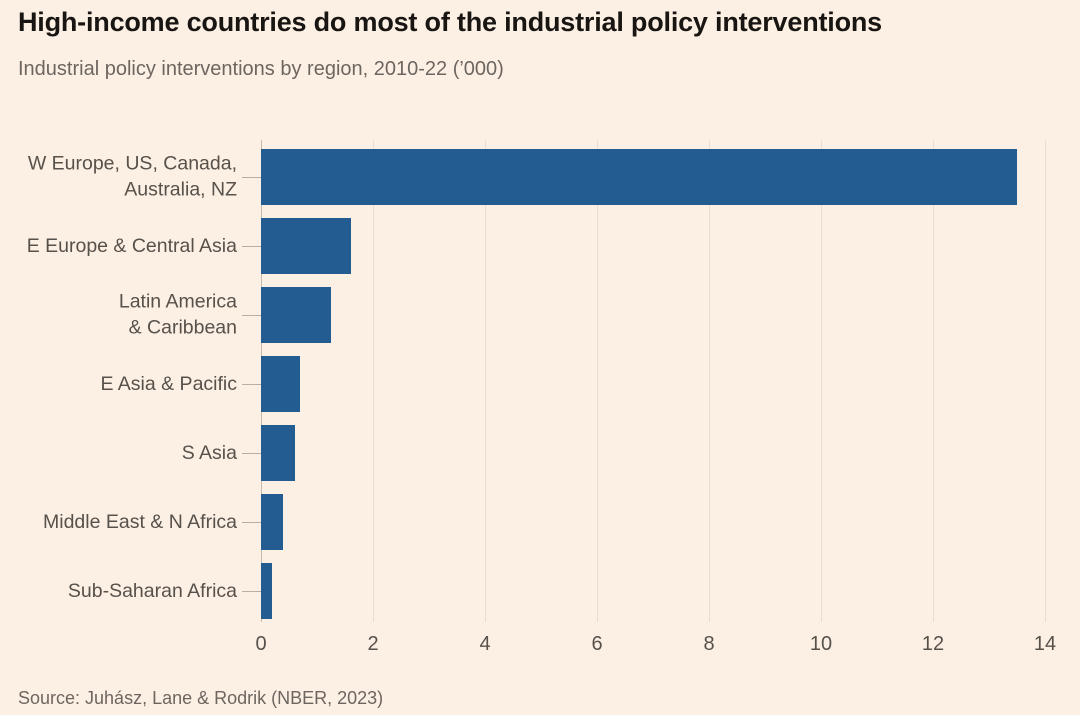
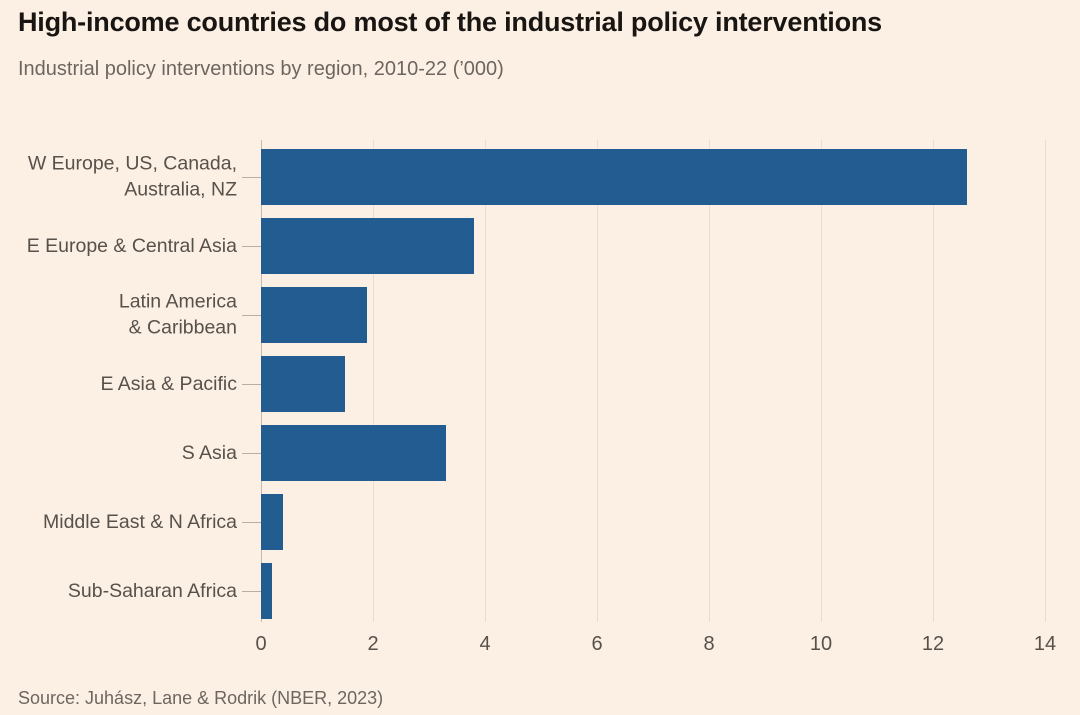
W Europe, US, Canada, Australia, NZ: 13.5 -> 12.6
E Europe & Central Asia: 1.6 -> 3.8
Latin America & Caribbean: 1.2 -> 1.9
E Asia & Pacific: 0.7 -> 1.5
S Asia: 0.6 -> 3.3
